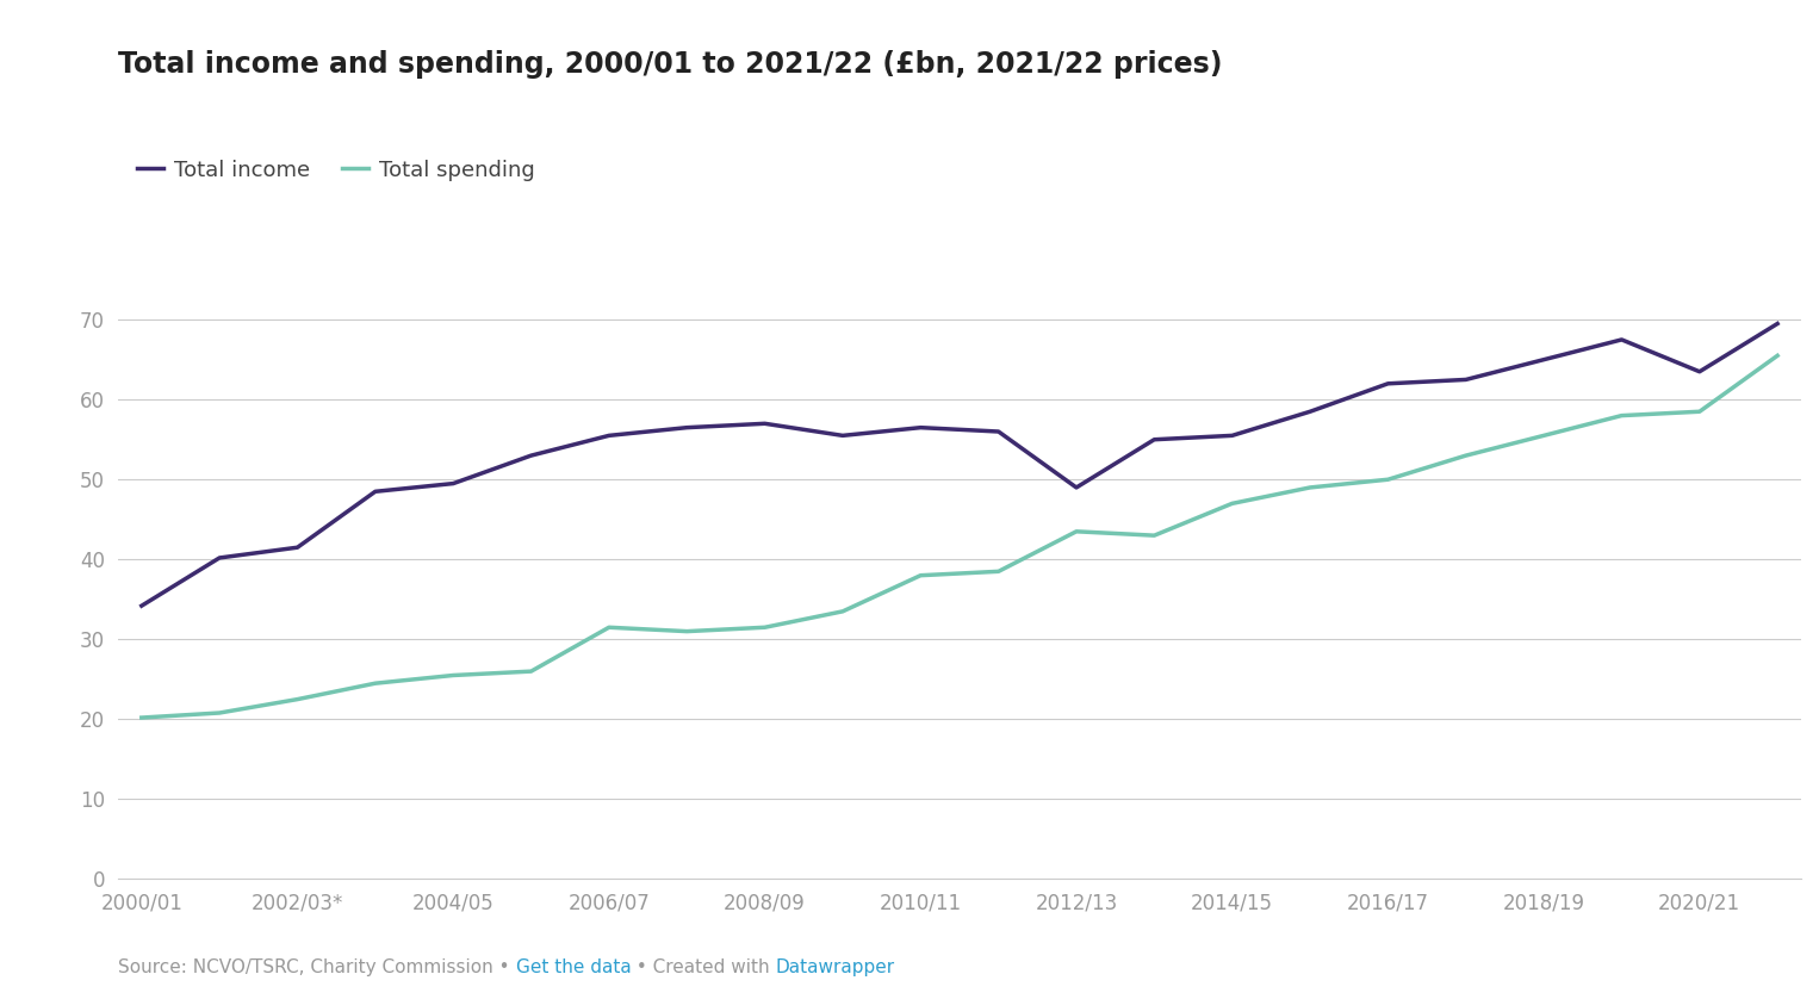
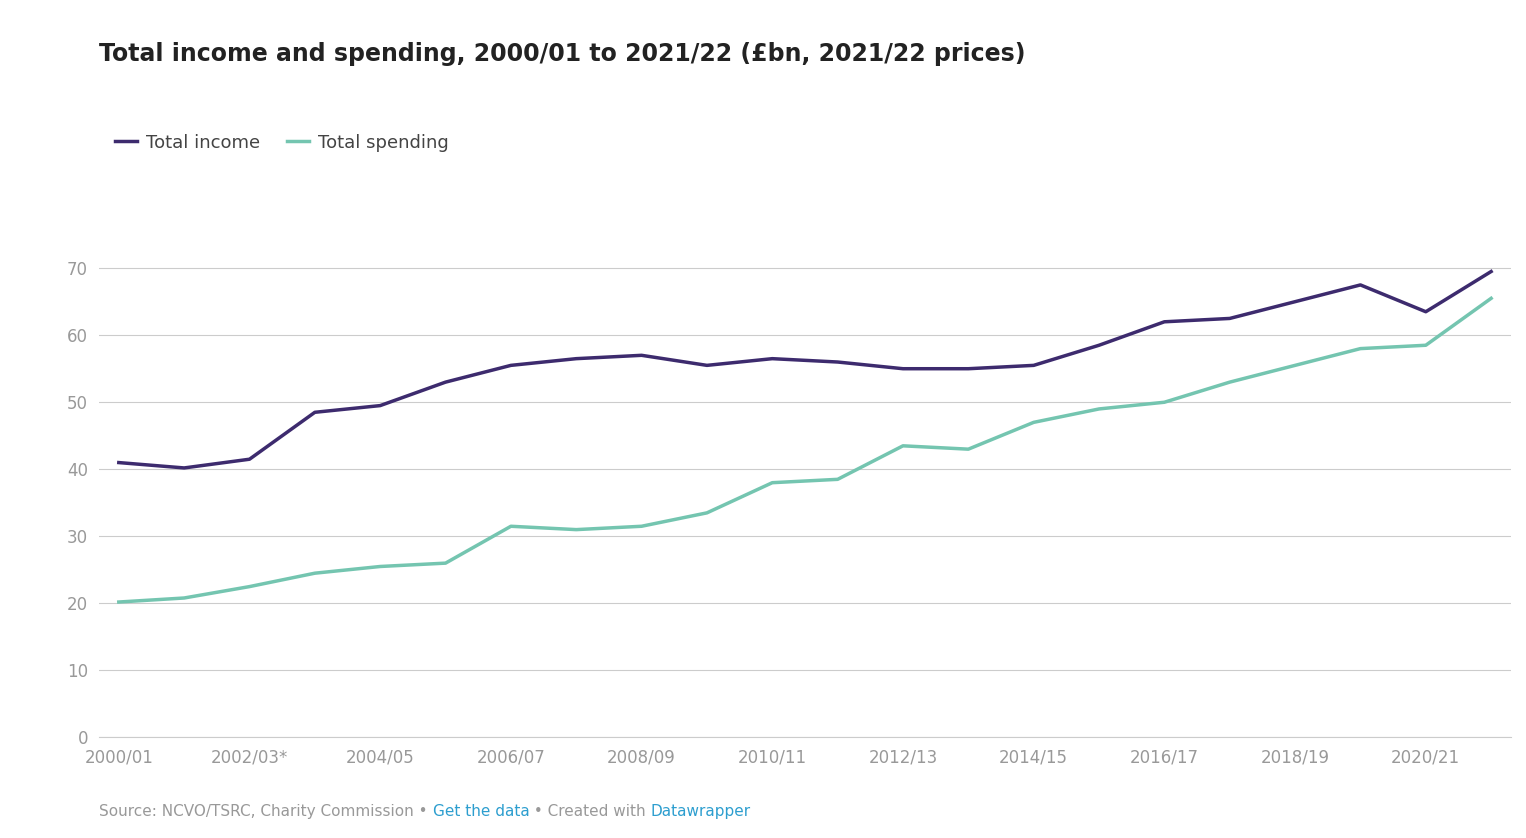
Total income/2000/01: 34.2 -> 41.0
Total income/2012/13: 49.0 -> 55.0
